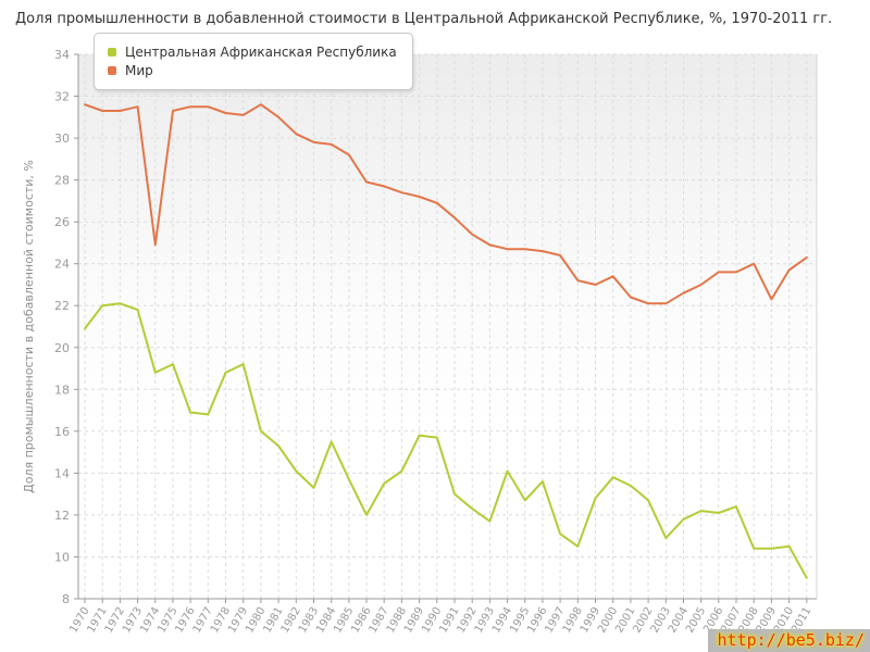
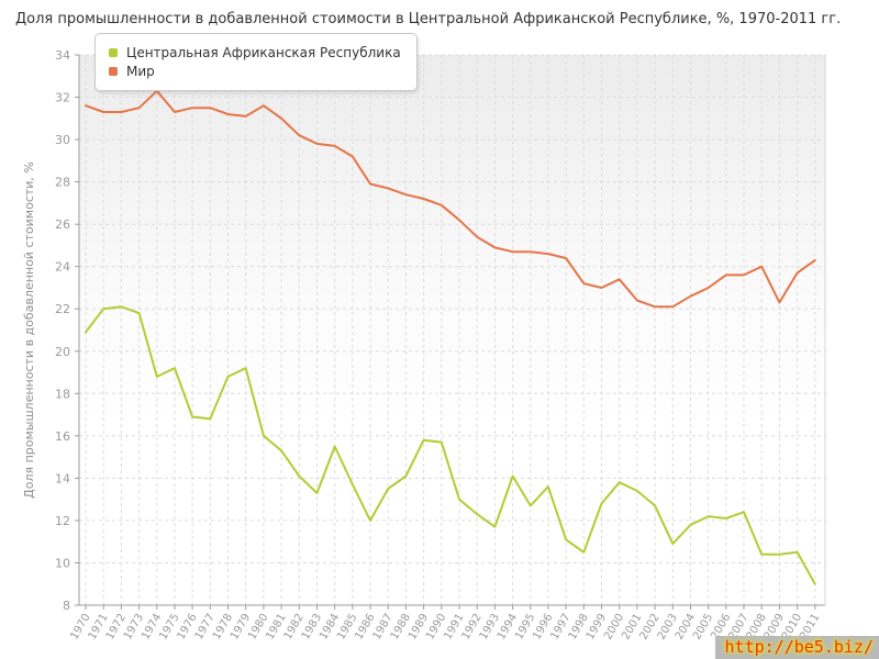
Мир/1974: 24.9 -> 32.3
